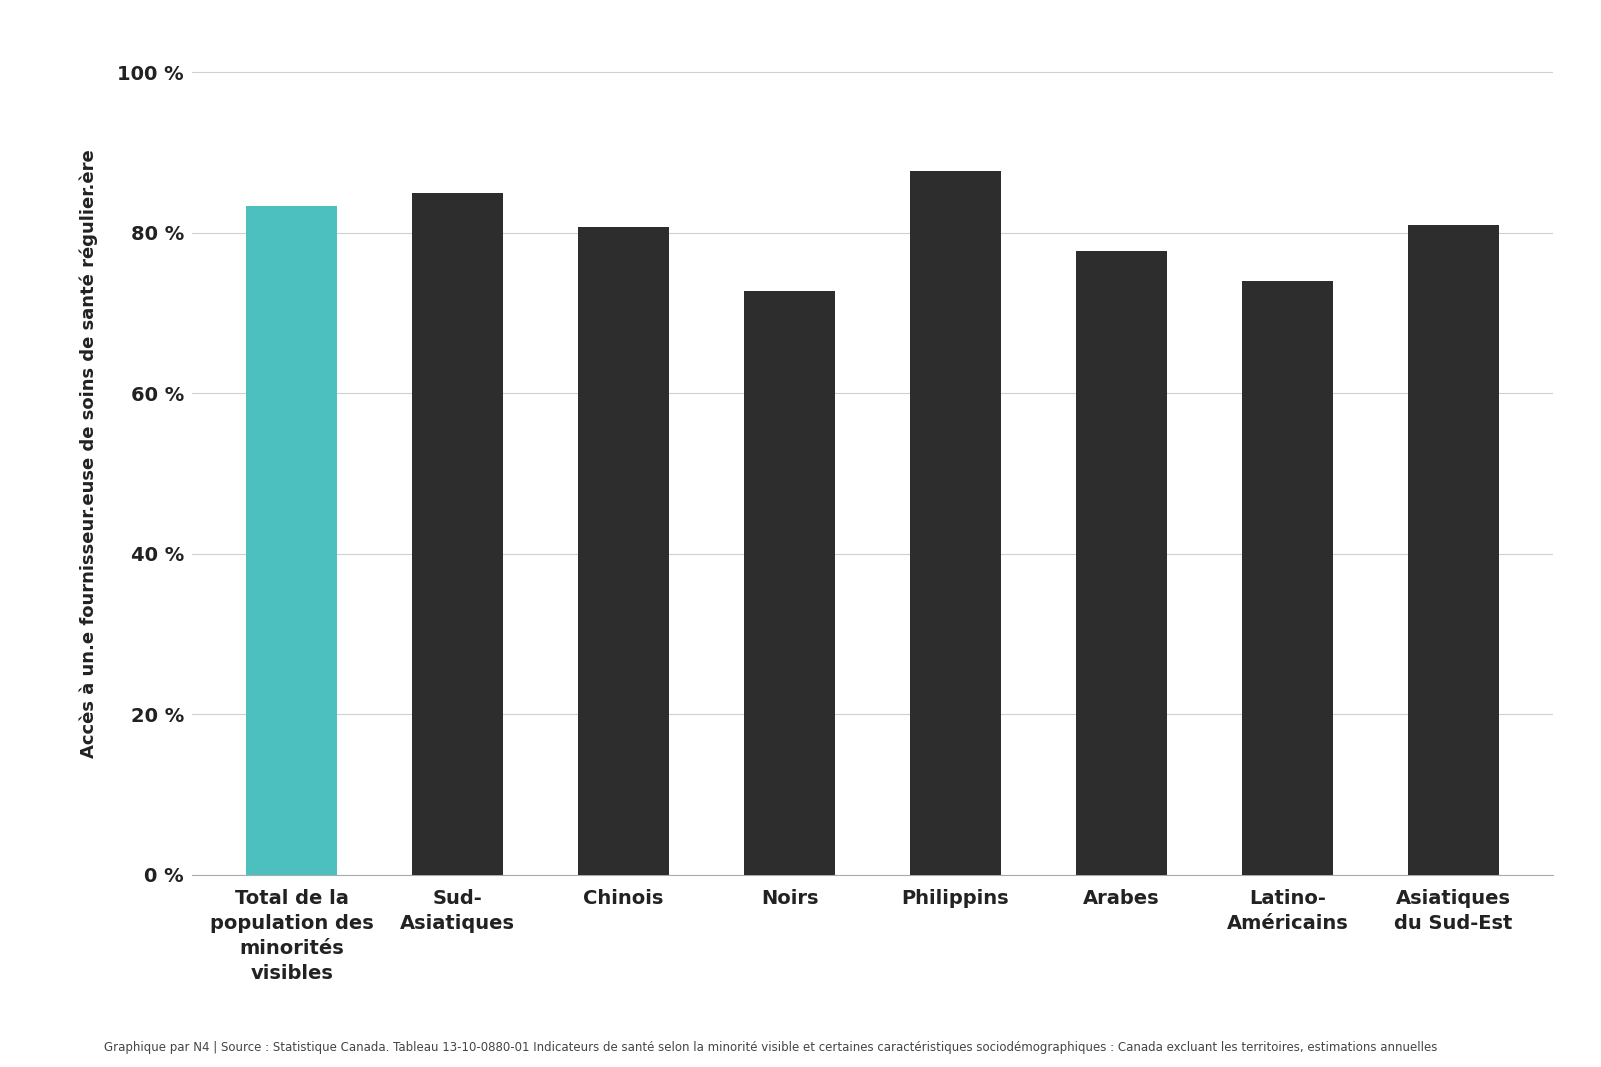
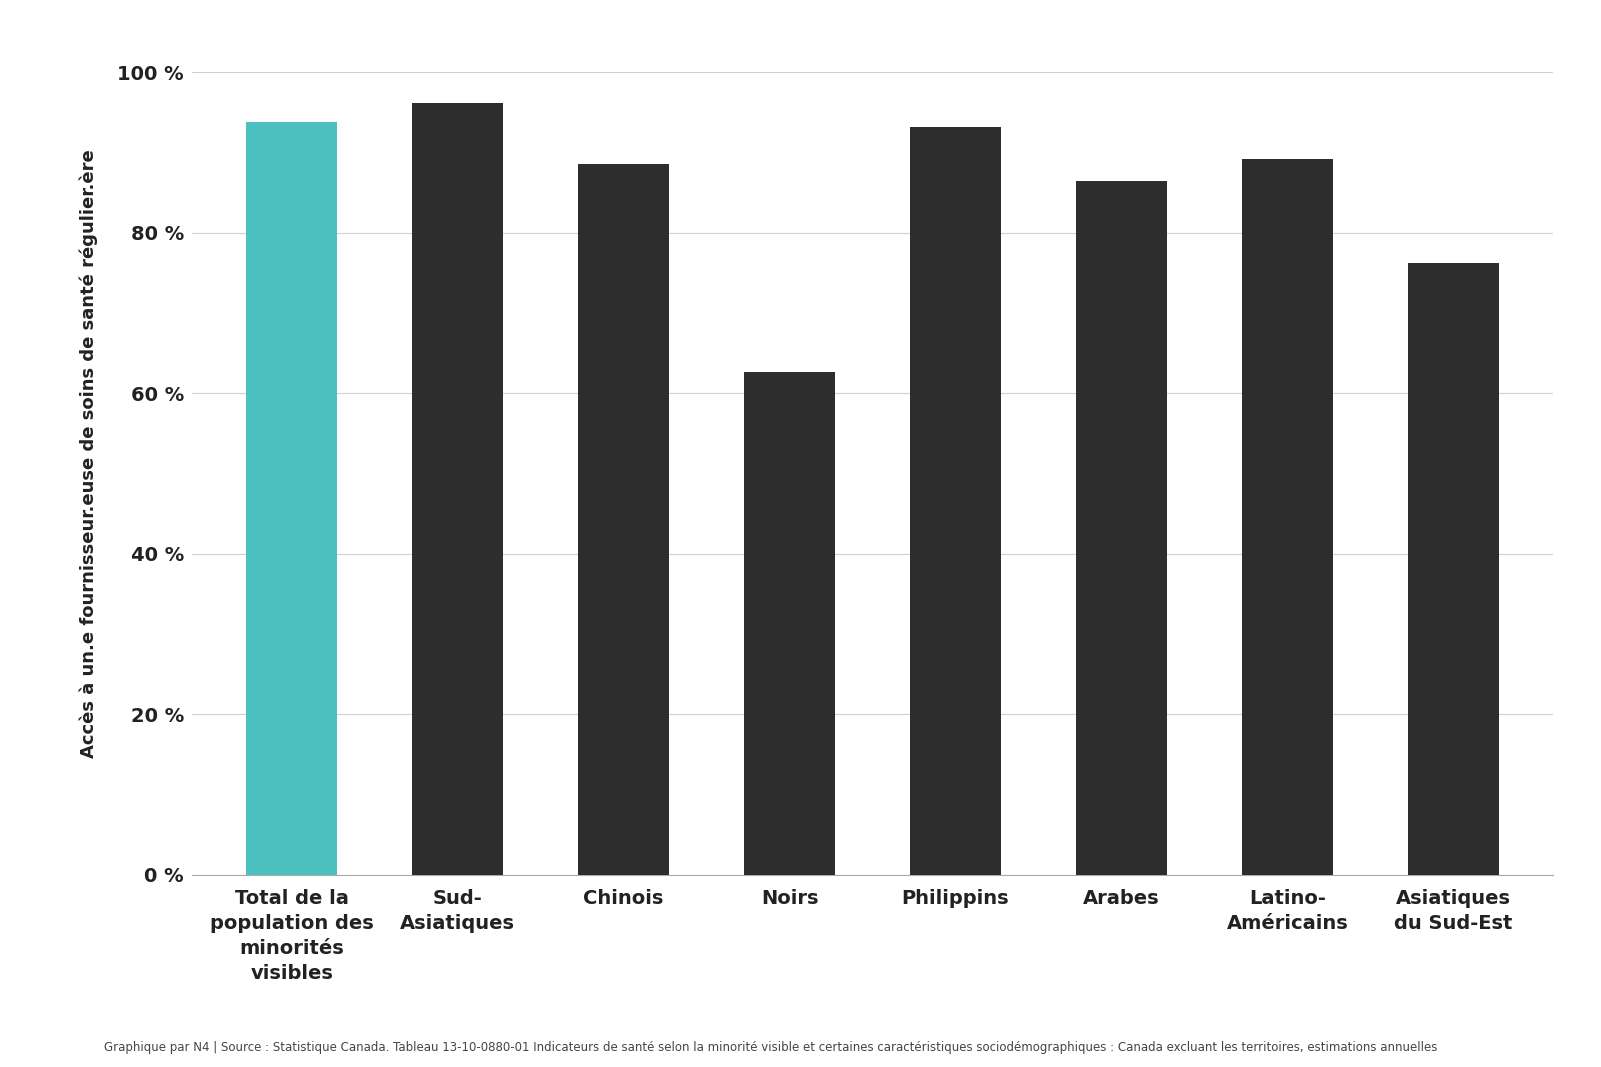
Total de la population des minorités visibles: 83.3 % -> 93.8 %
Sud- Asiatiques: 85.0 % -> 96.2 %
Chinois: 80.7 % -> 88.6 %
Noirs: 72.7 % -> 62.6 %
Philippins: 87.7 % -> 93.2 %
Arabes: 77.7 % -> 86.4 %
Latino- Américains: 74.0 % -> 89.2 %
Asiatiques du Sud-Est: 81.0 % -> 76.2 %
